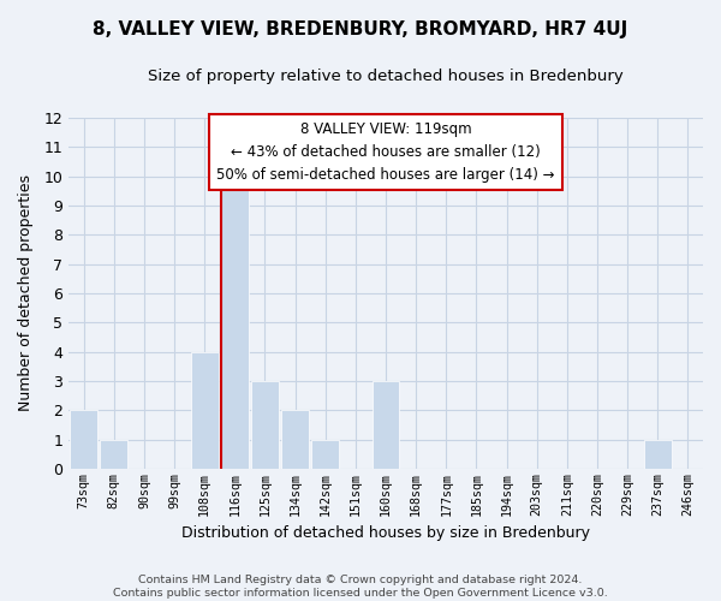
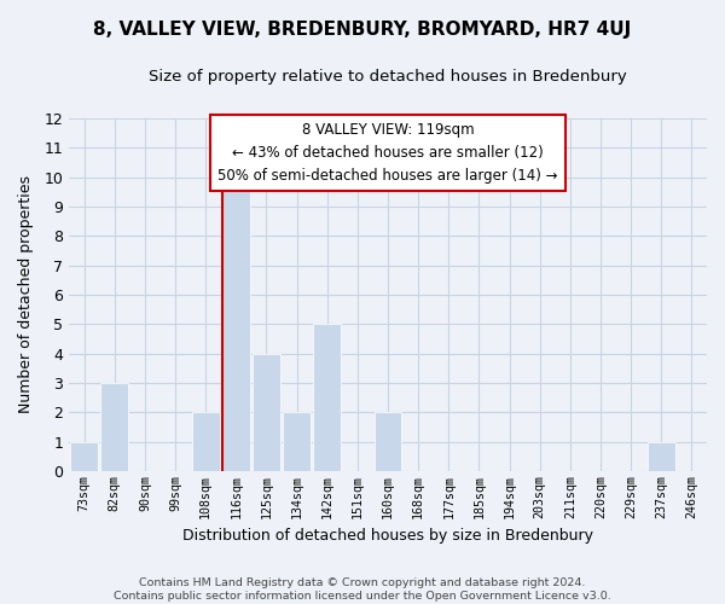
73sqm: 2 -> 1
82sqm: 1 -> 3
108sqm: 4 -> 2
125sqm: 3 -> 4
142sqm: 1 -> 5
160sqm: 3 -> 2
